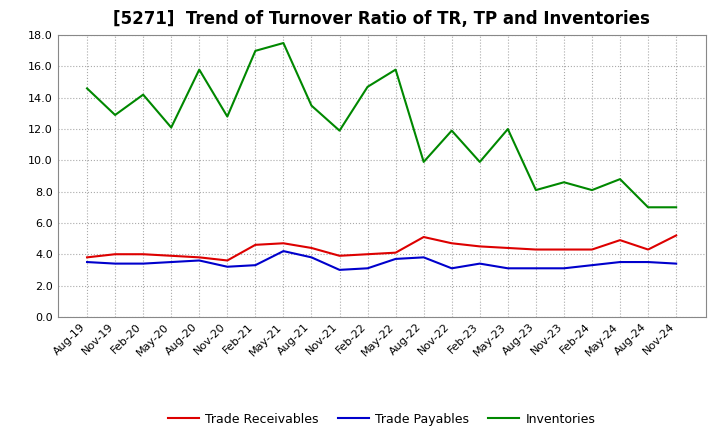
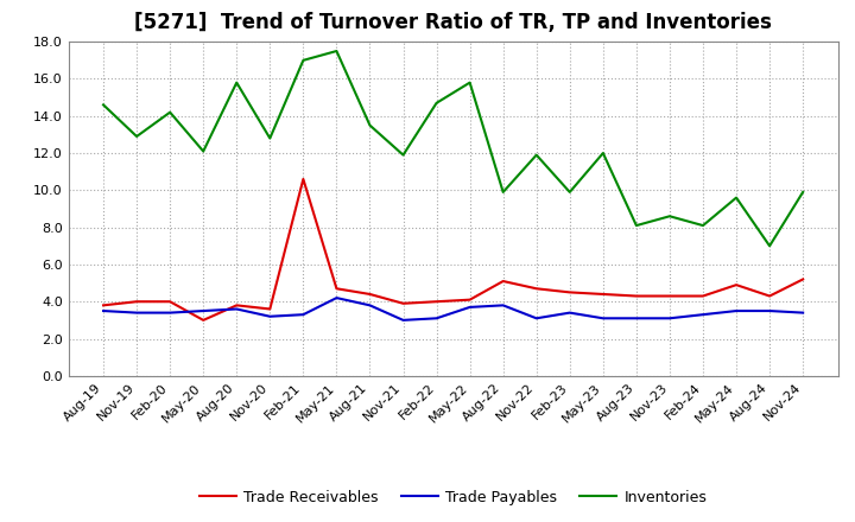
Trade Receivables/May-20: 3.9 -> 3.0
Trade Receivables/Feb-21: 4.6 -> 10.6
Inventories/May-24: 8.8 -> 9.6
Inventories/Nov-24: 7.0 -> 9.9
